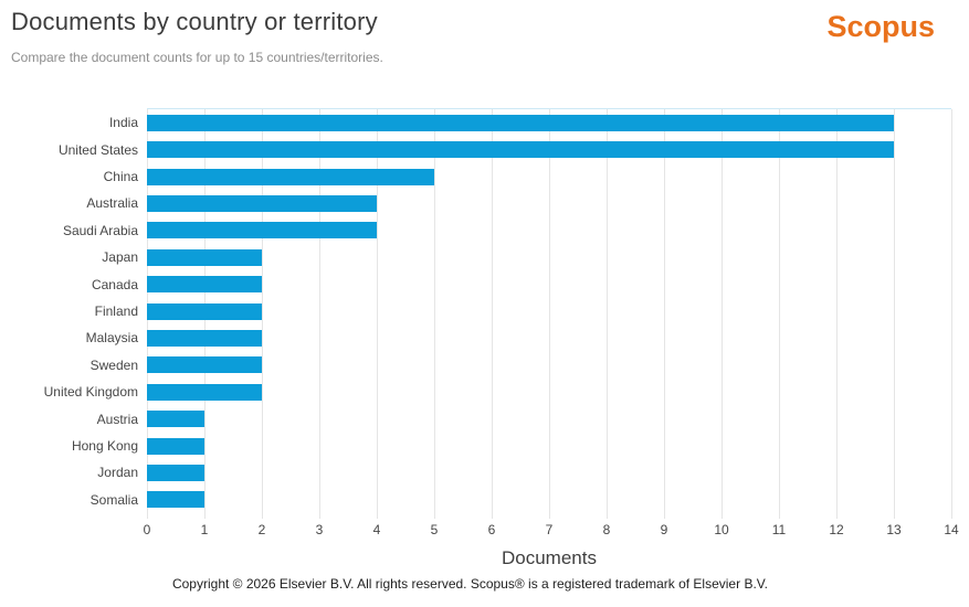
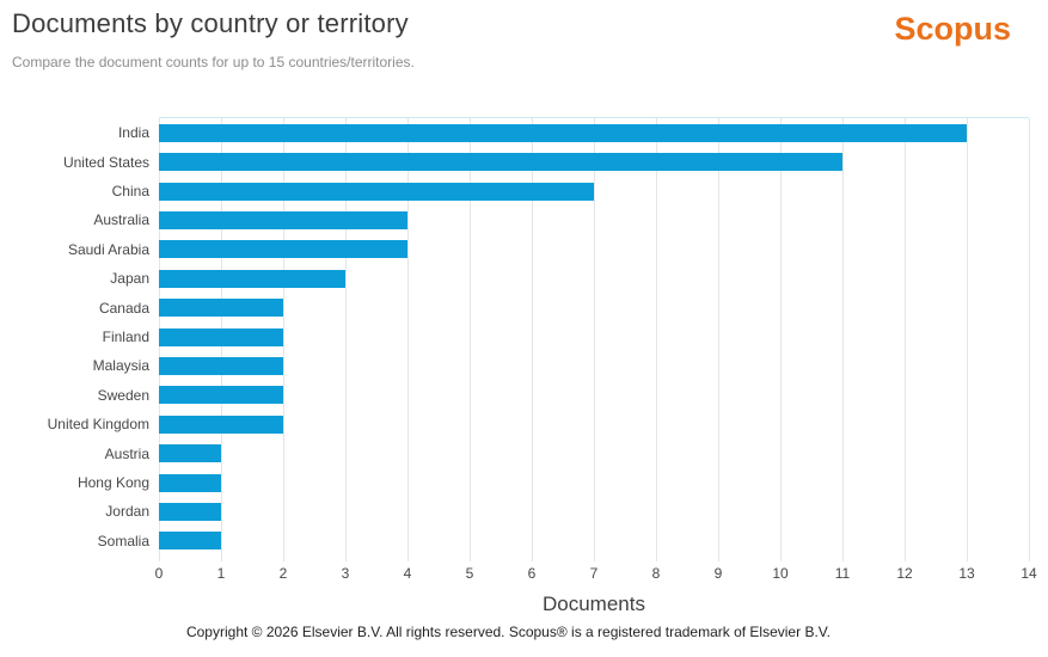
United States: 13 -> 11
China: 5 -> 7
Japan: 2 -> 3
